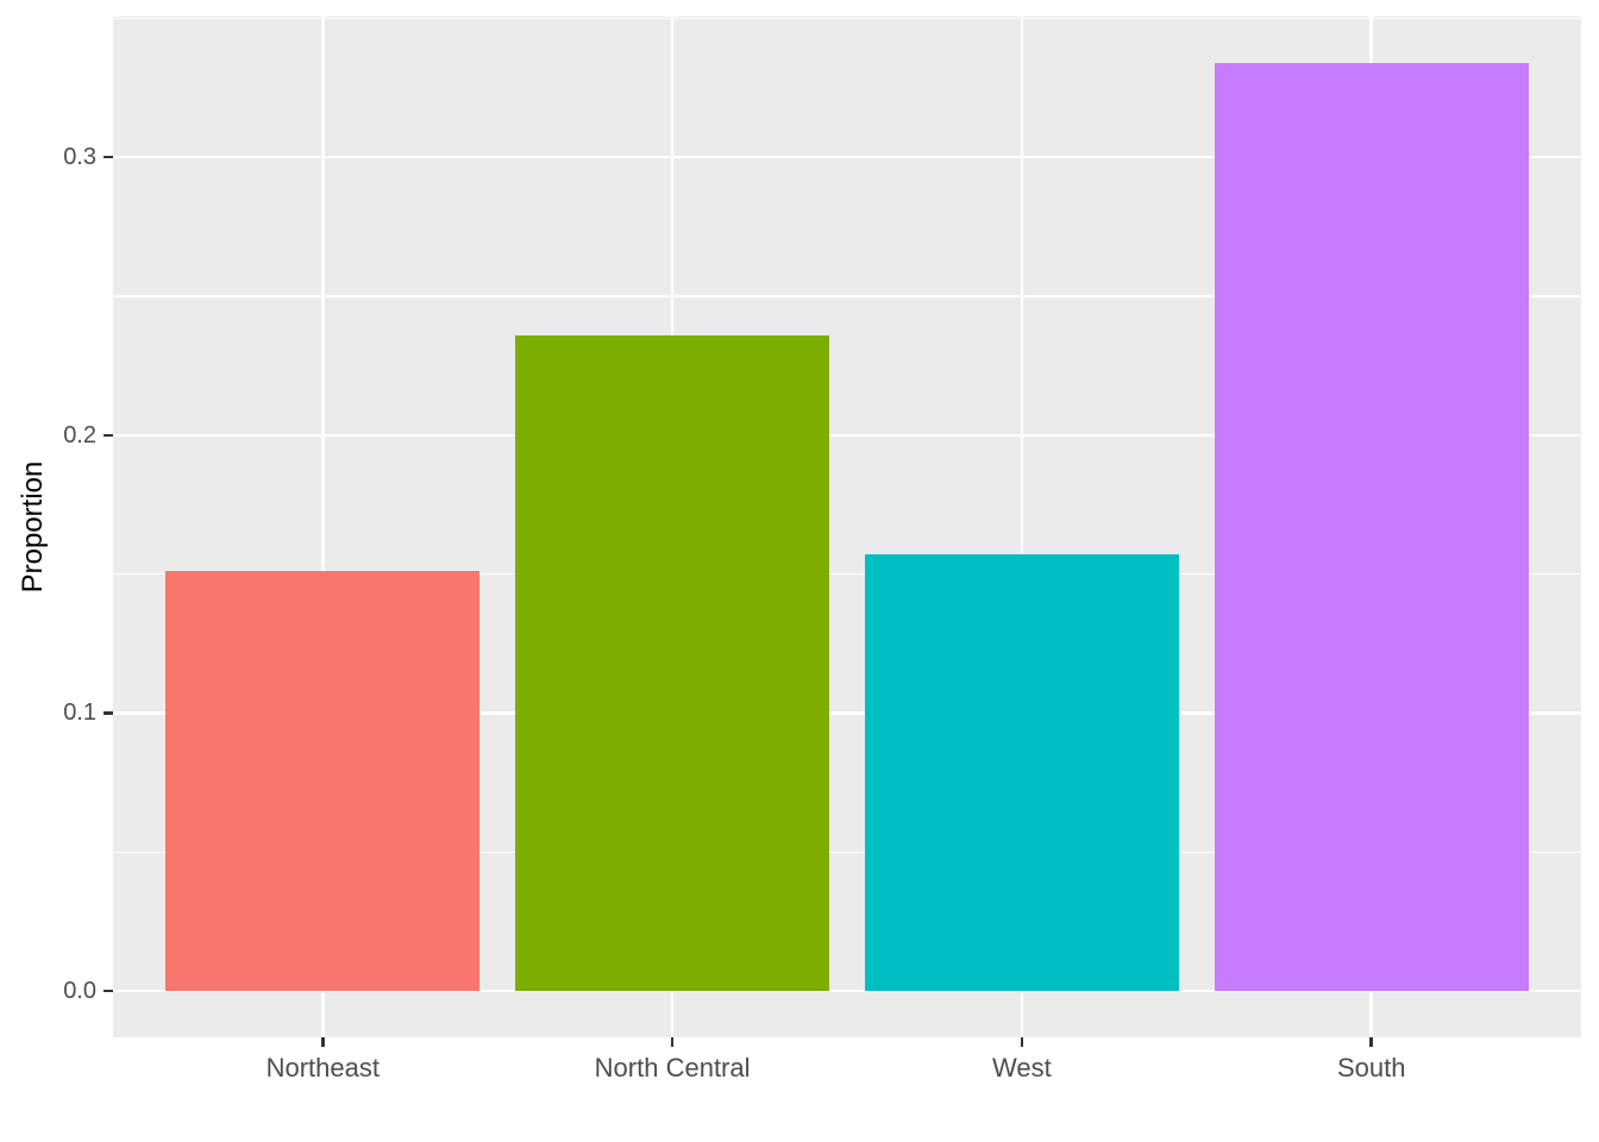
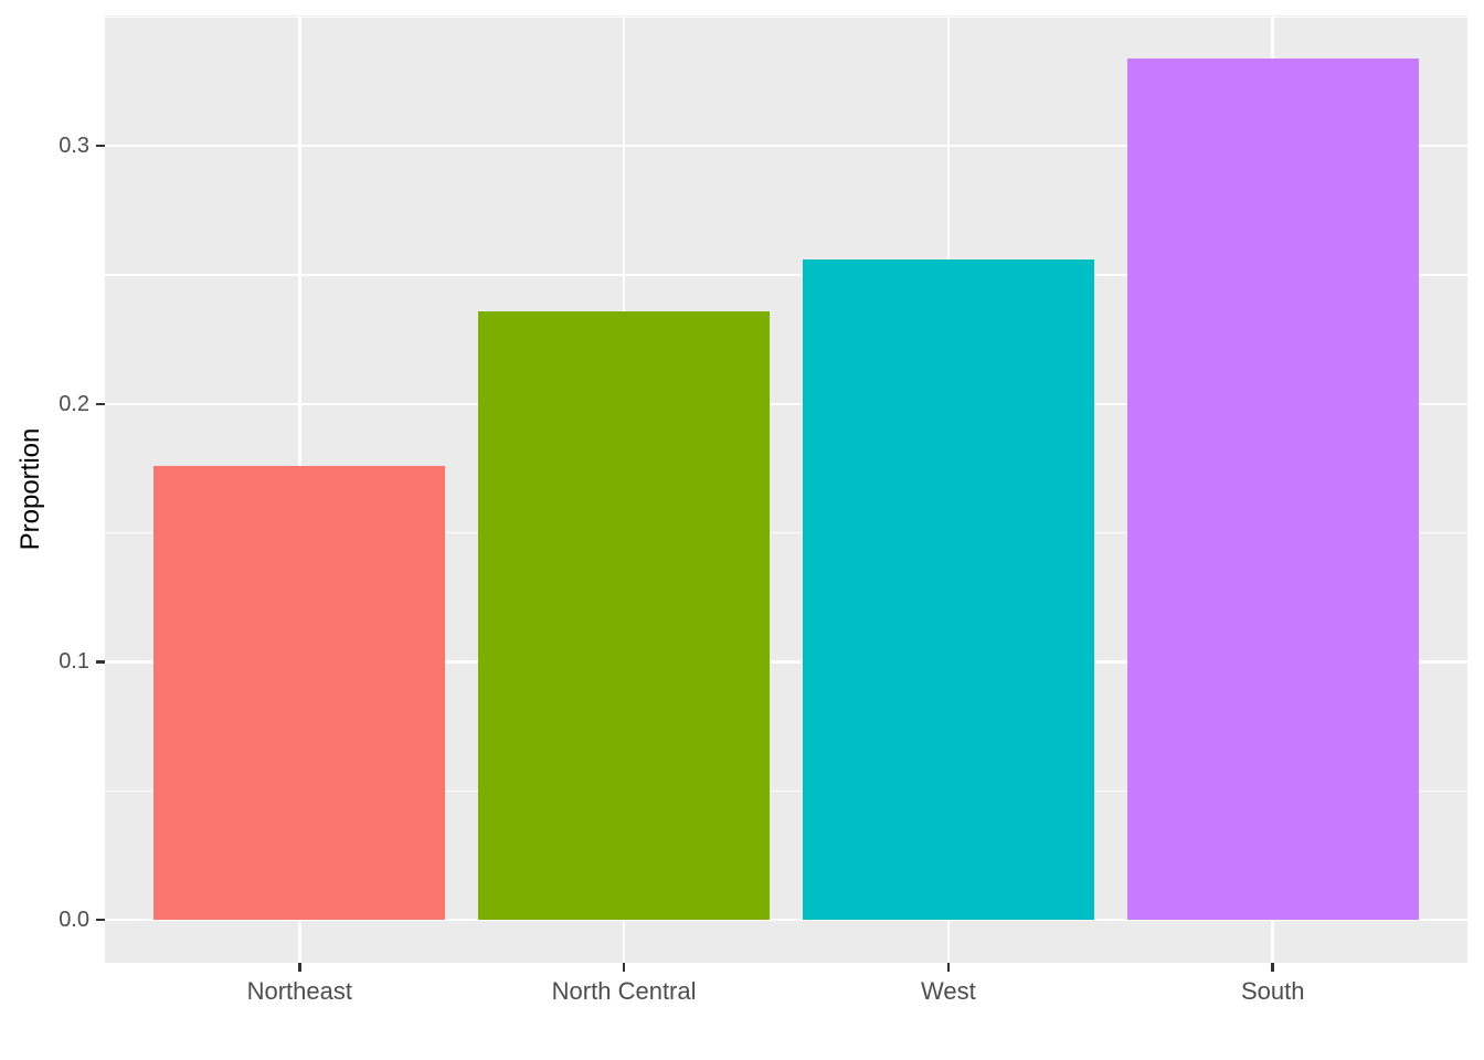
Northeast: 0.151 -> 0.176
West: 0.157 -> 0.256
